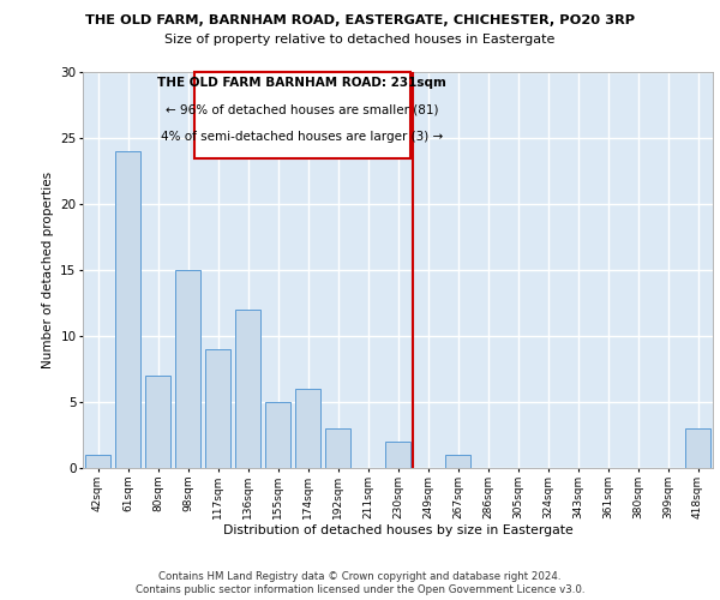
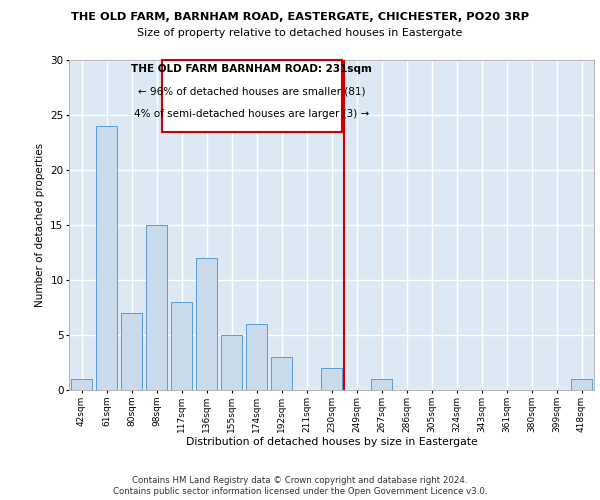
117sqm: 9 -> 8
418sqm: 3 -> 1
